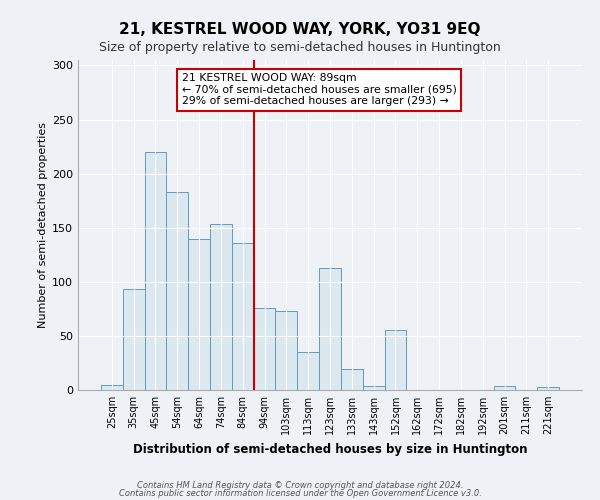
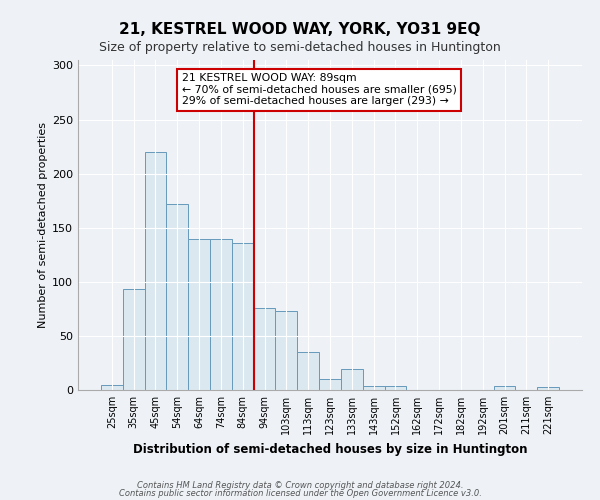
54sqm: 183 -> 172
74sqm: 153 -> 140
123sqm: 113 -> 10
152sqm: 55 -> 4
